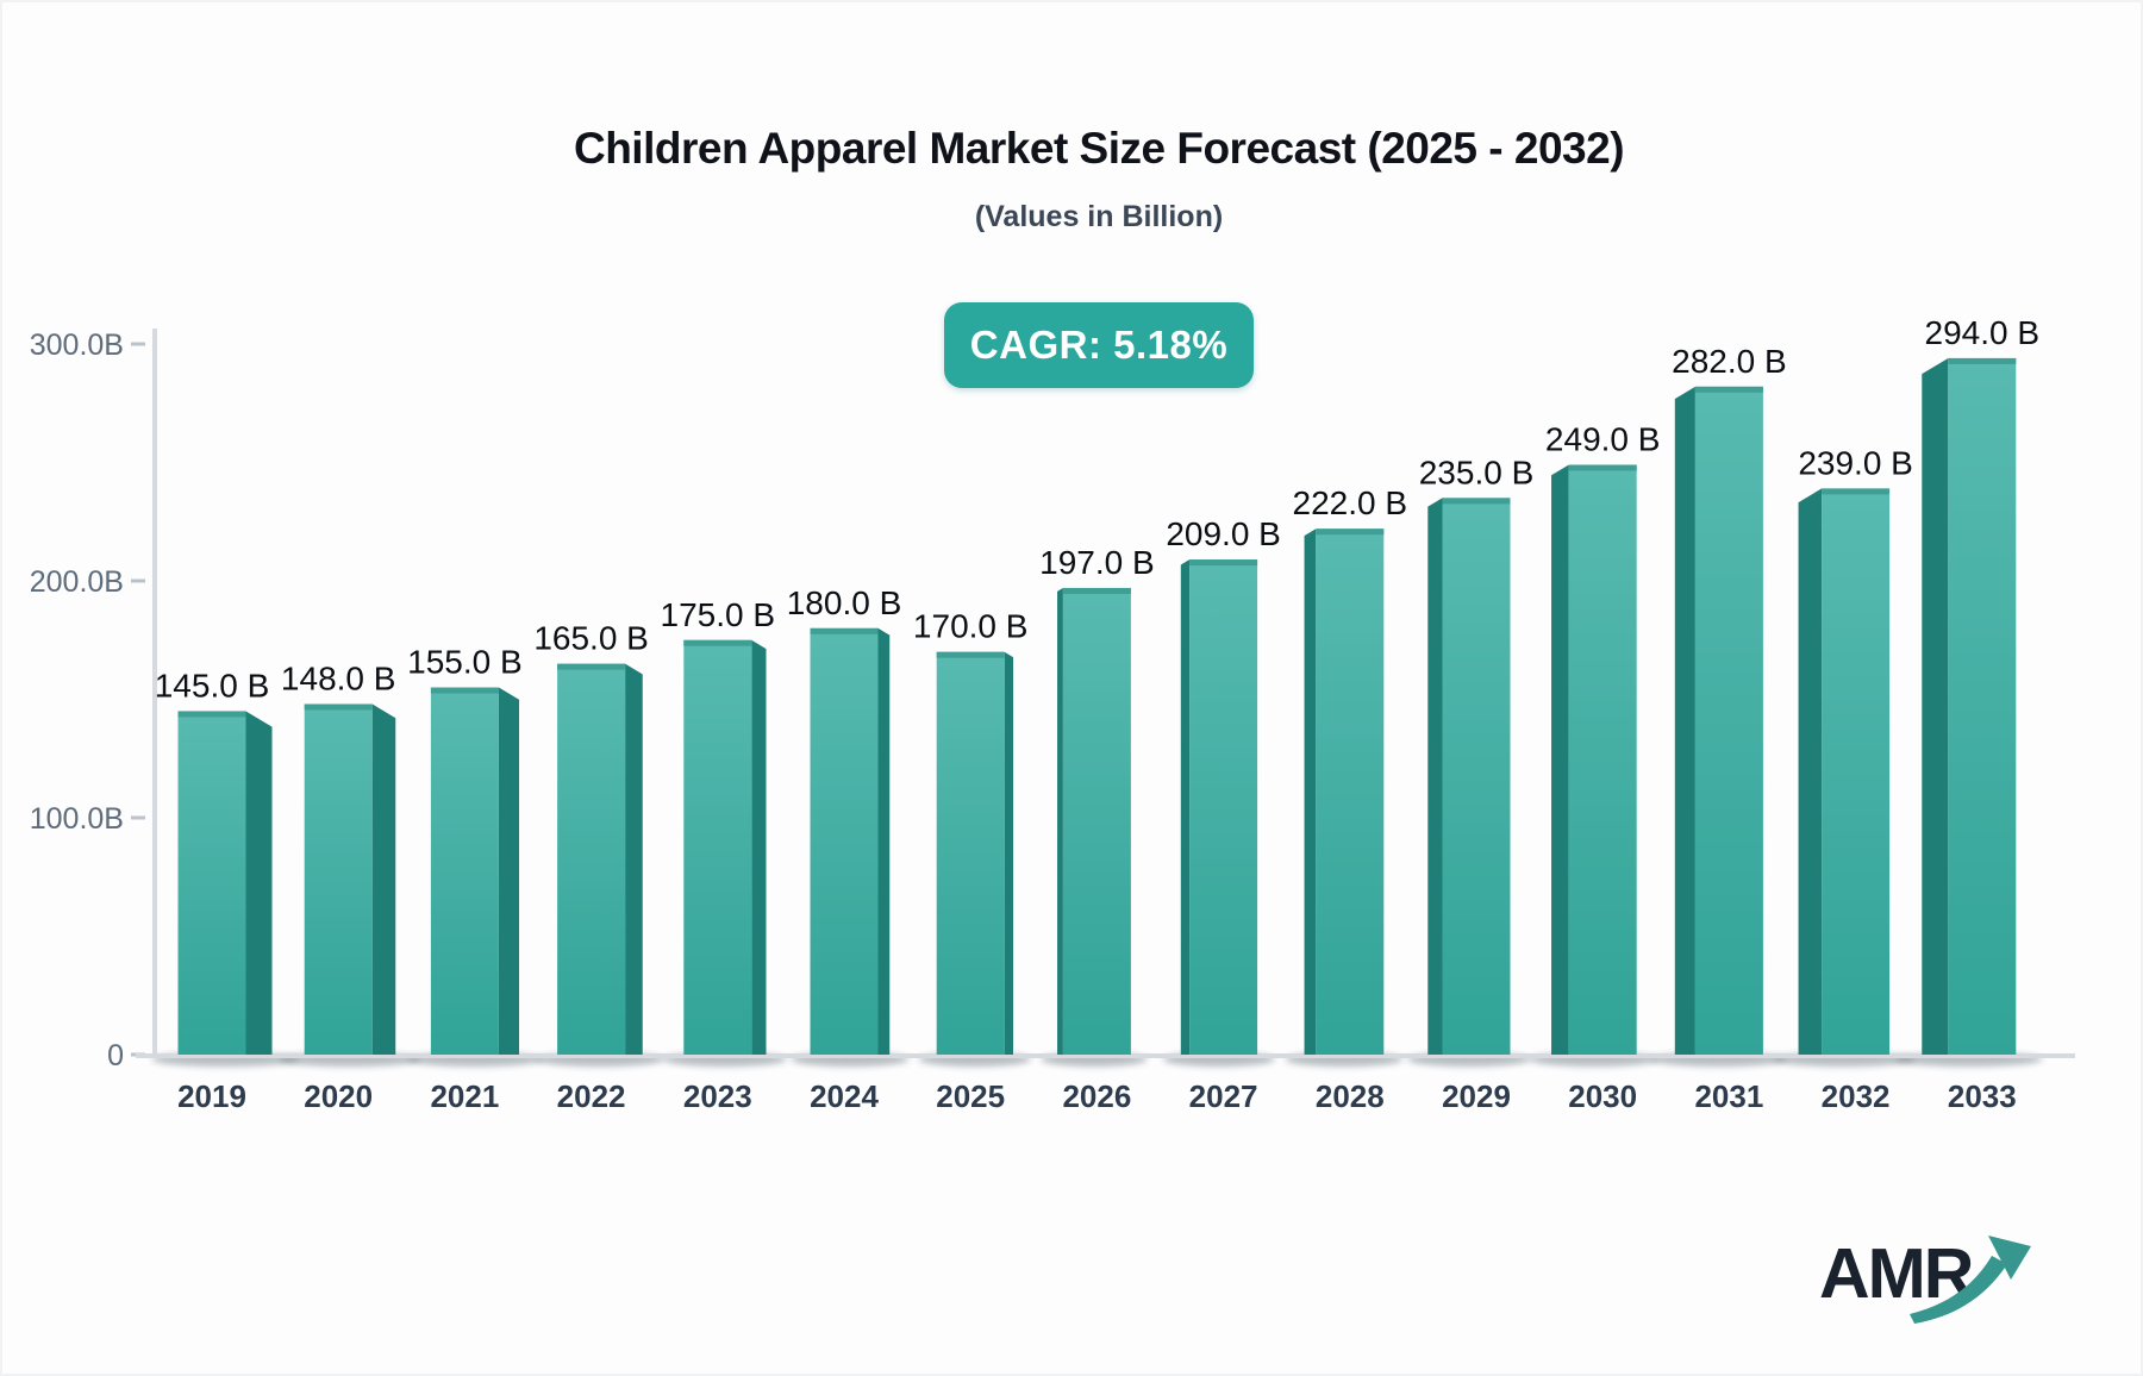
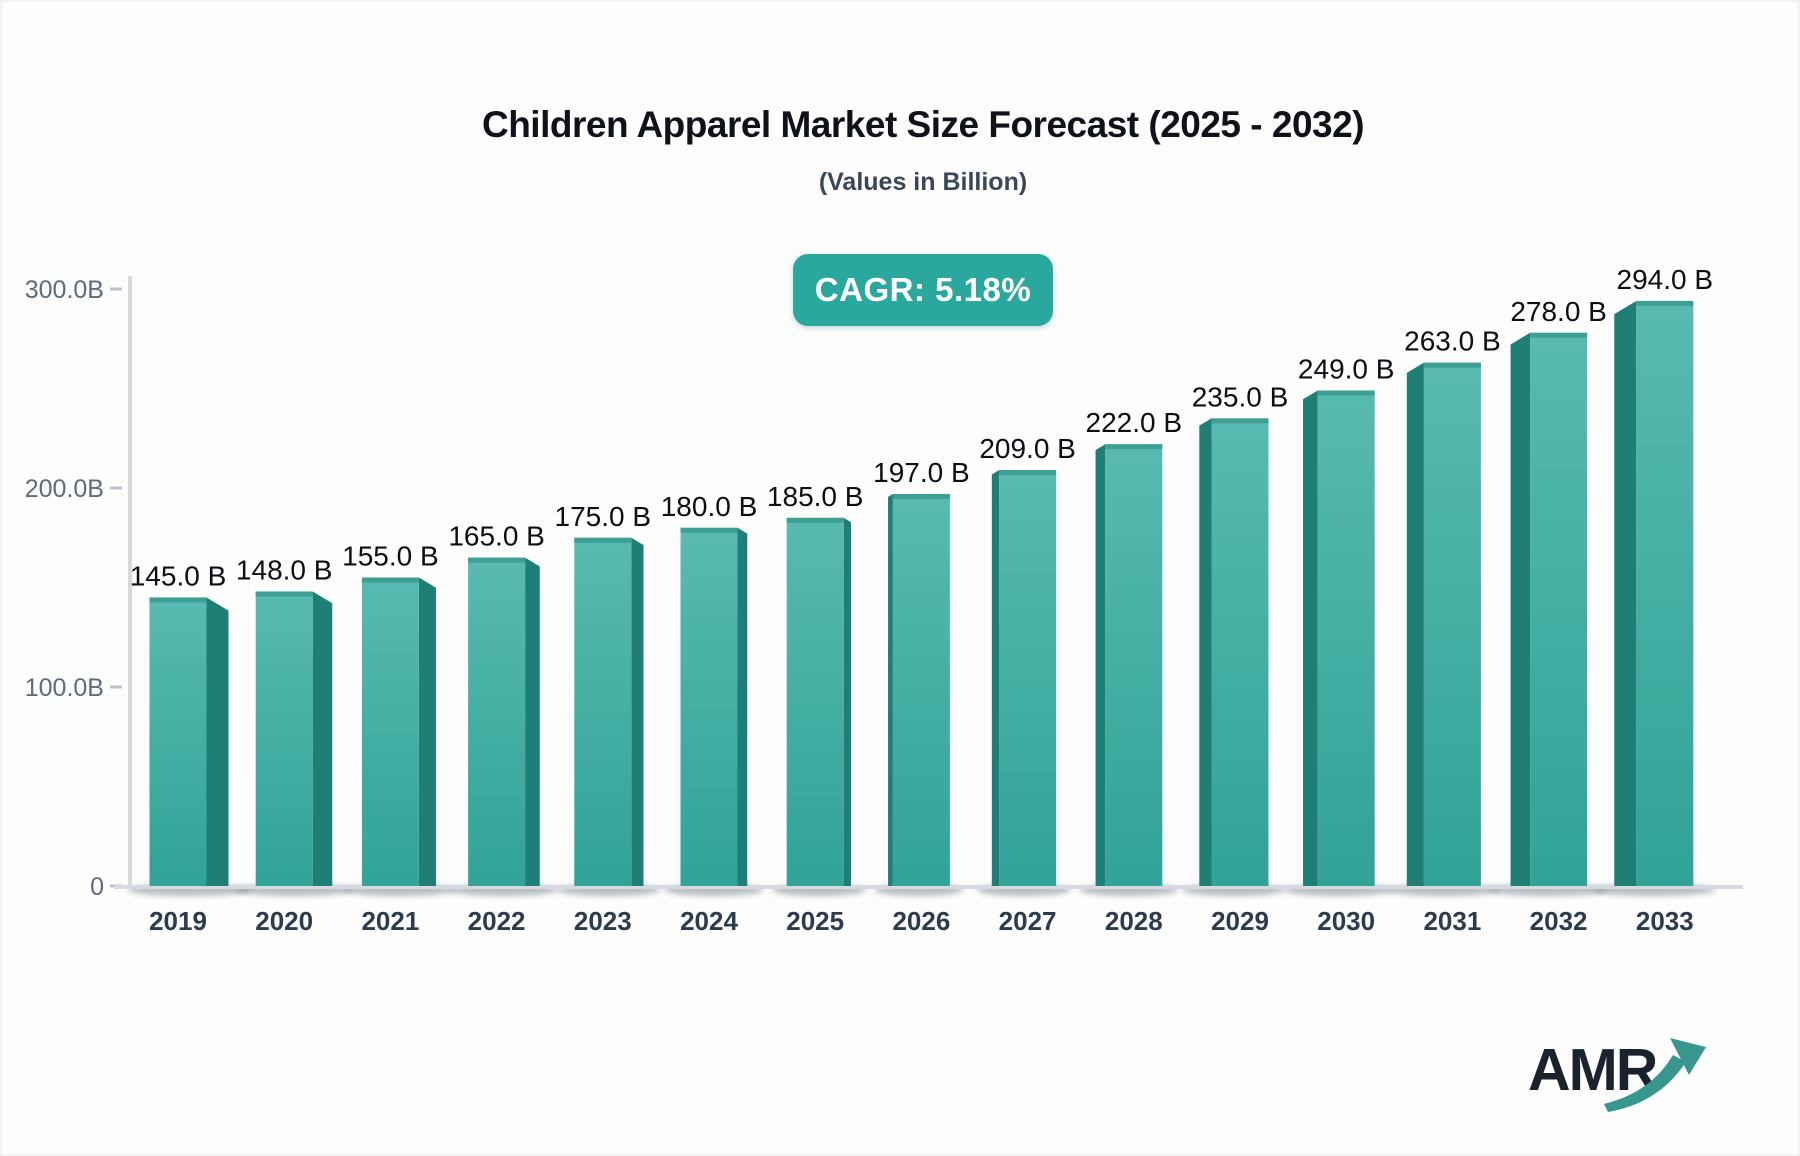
2025: 170.0 -> 185.0
2031: 282.0 -> 263.0
2032: 239.0 -> 278.0
